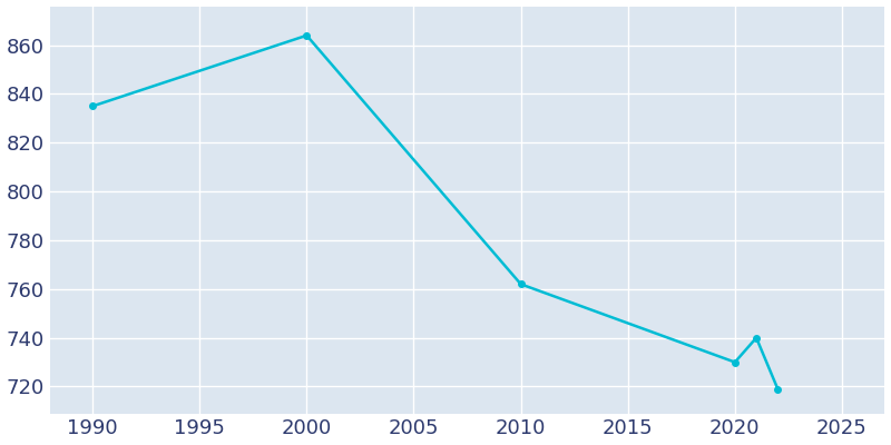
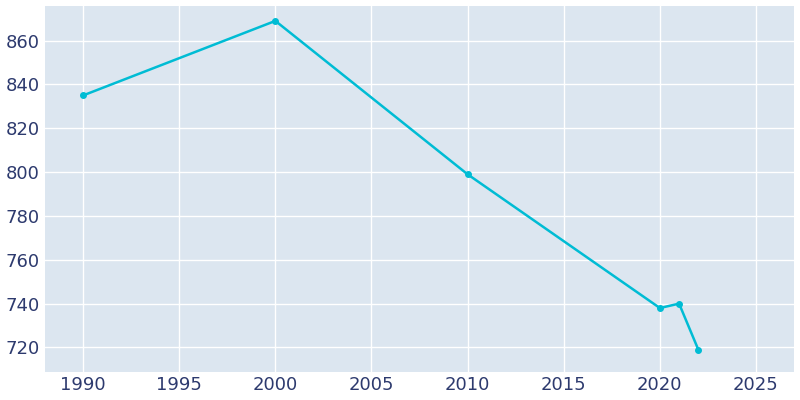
2000: 864 -> 869
2010: 762 -> 799
2020: 730 -> 738
